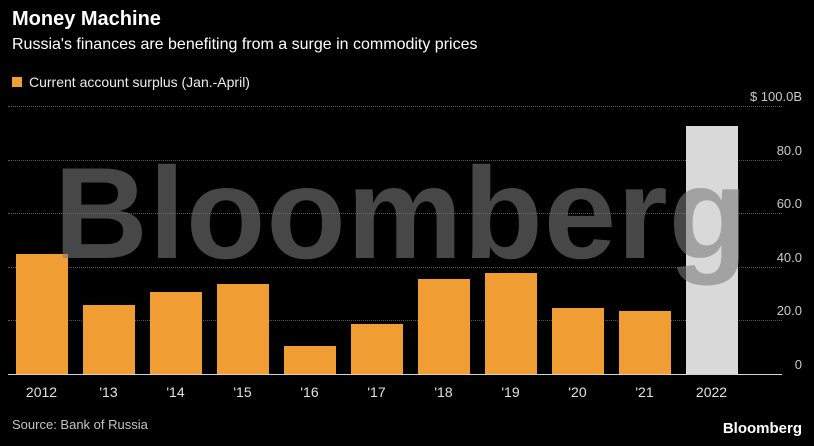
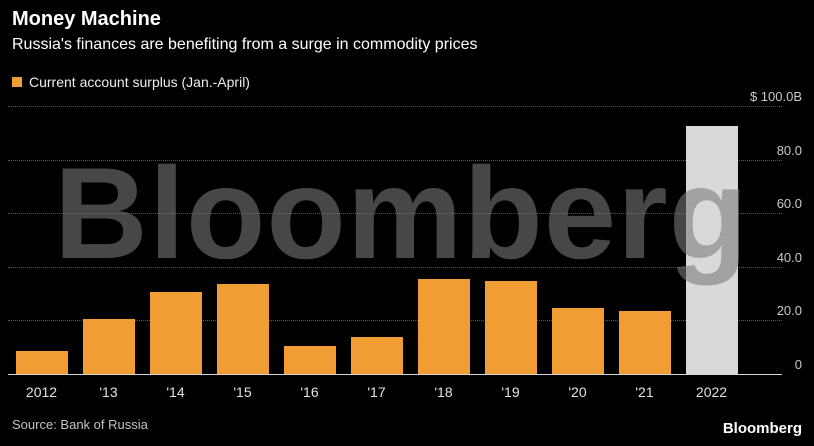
2012: 45 -> 9
'13: 26 -> 21
'17: 19 -> 14
'19: 38 -> 35
